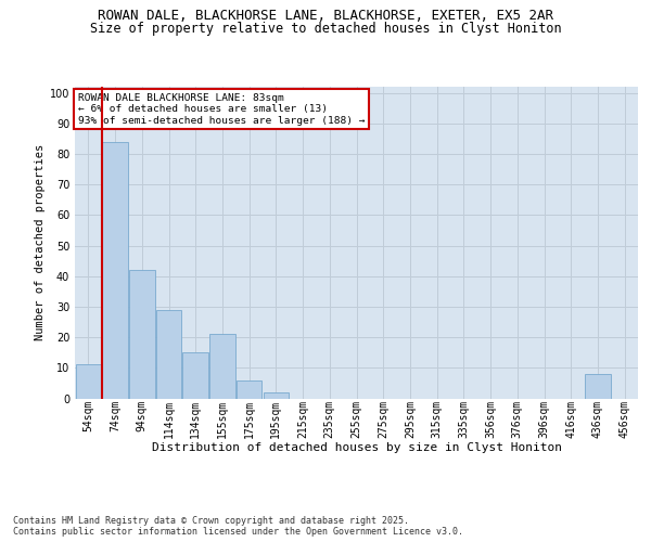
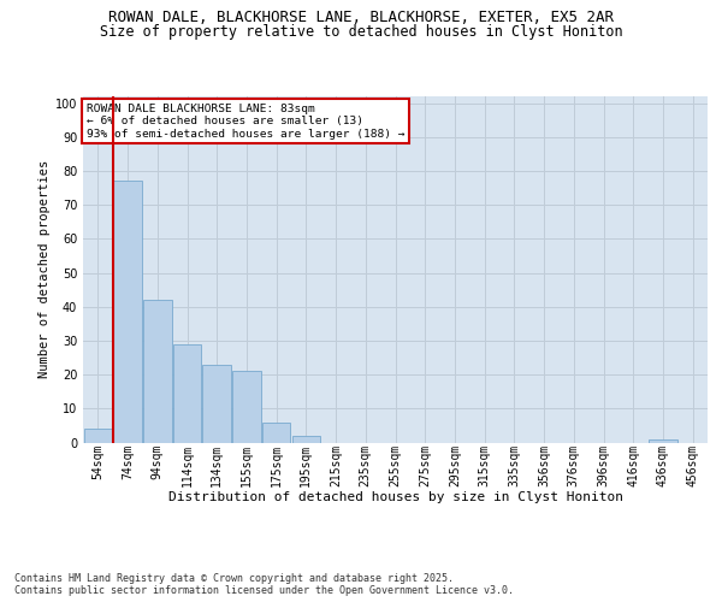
54sqm: 11 -> 4
74sqm: 84 -> 77
134sqm: 15 -> 23
436sqm: 8 -> 1
